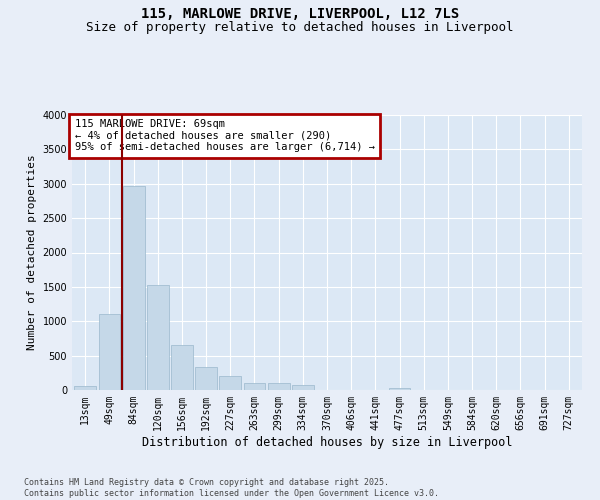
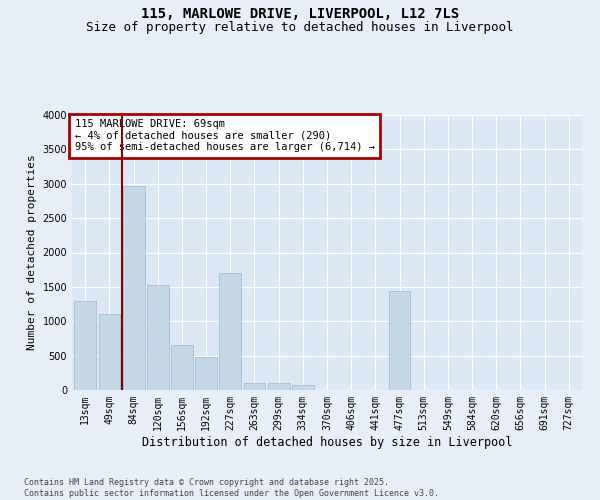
13sqm: 60 -> 1300
192sqm: 340 -> 480
227sqm: 200 -> 1700
477sqm: 40 -> 1440
